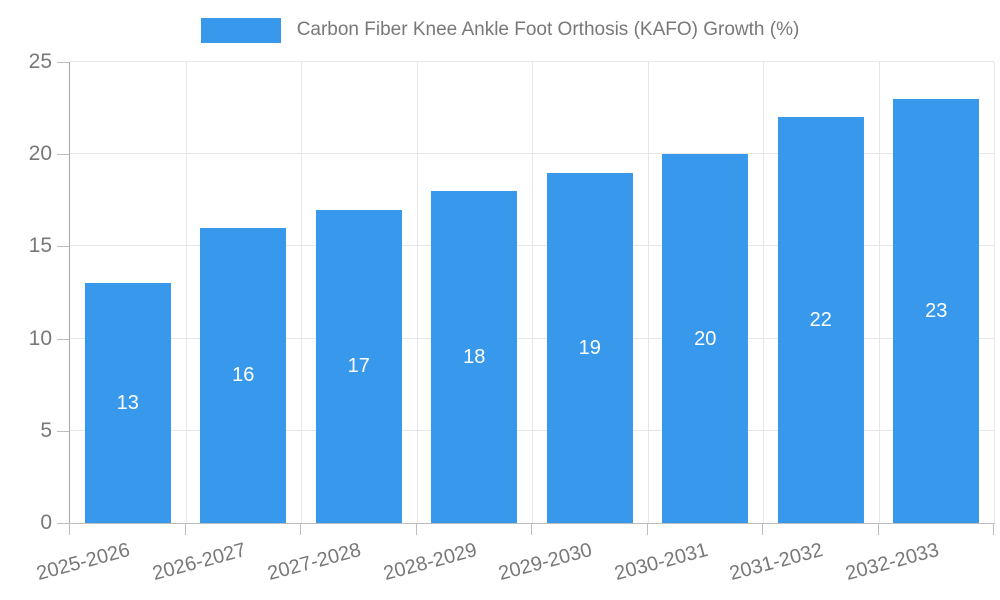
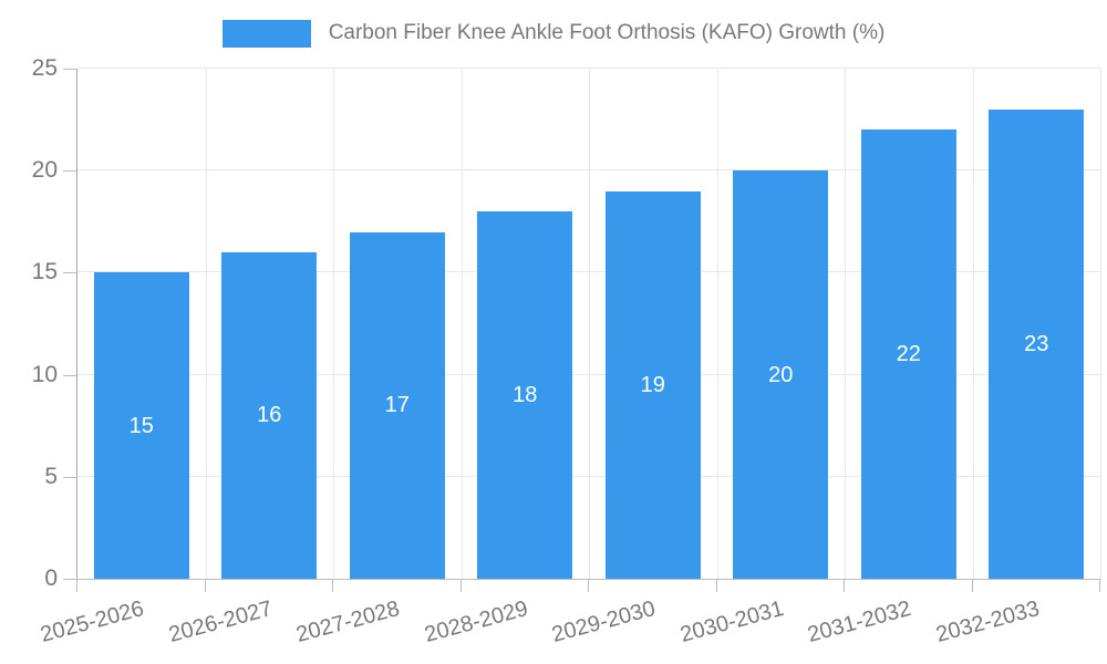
2025-2026: 13 -> 15
